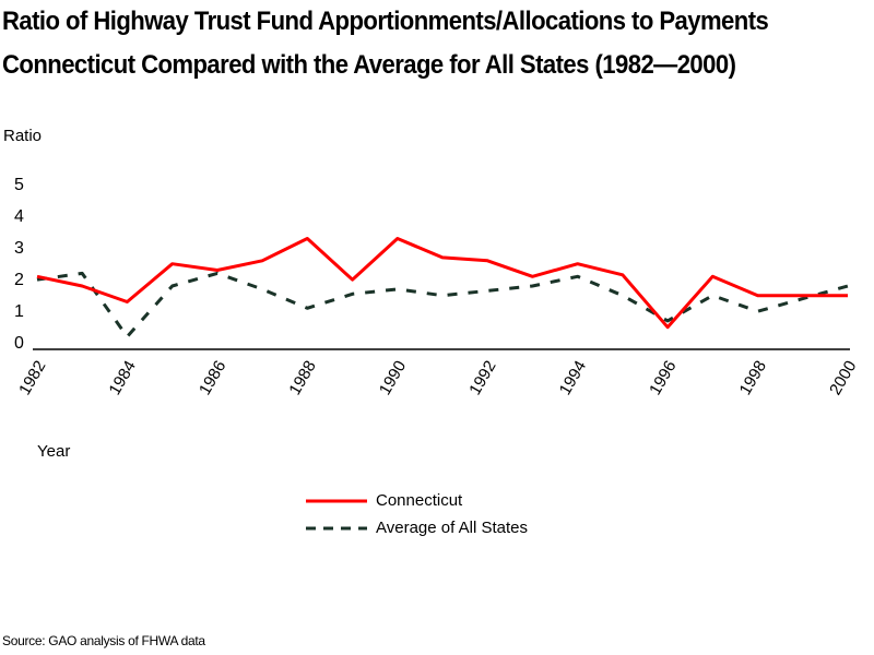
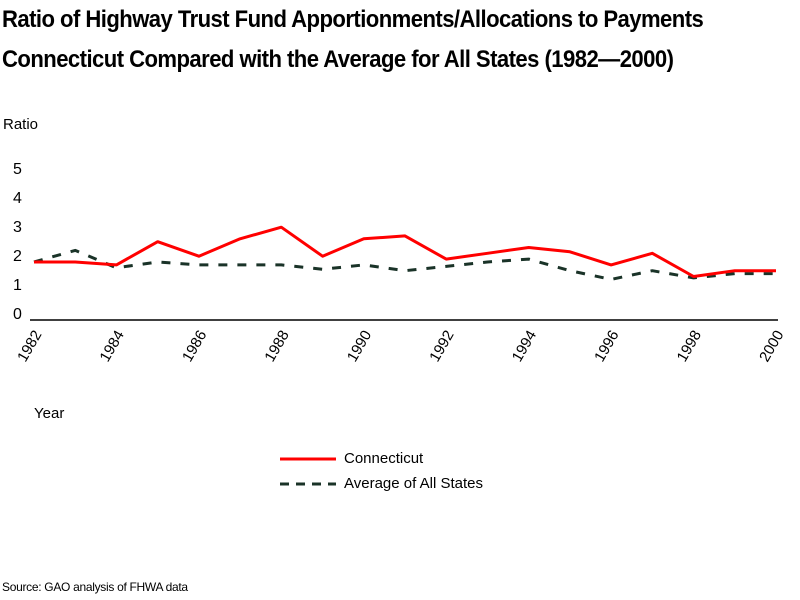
Connecticut/1982: 2.3 -> 2.0
Average of All States/1982: 2.2 -> 2.0
Connecticut/1984: 1.5 -> 1.9
Average of All States/1984: 0.4 -> 1.8
Connecticut/1986: 2.5 -> 2.2
Average of All States/1986: 2.4 -> 1.9
Connecticut/1988: 3.5 -> 3.2
Average of All States/1988: 1.3 -> 1.9
Connecticut/1990: 3.5 -> 2.8
Connecticut/1992: 2.8 -> 2.1
Connecticut/1994: 2.7 -> 2.5
Average of All States/1994: 2.3 -> 2.1
Connecticut/1996: 0.7 -> 1.9
Average of All States/1996: 0.9 -> 1.4
Connecticut/1998: 1.7 -> 1.5
Average of All States/1998: 1.2 -> 1.4
Average of All States/2000: 2.0 -> 1.6
